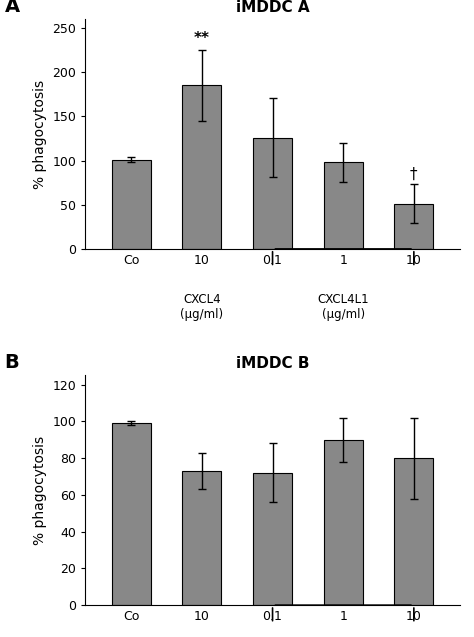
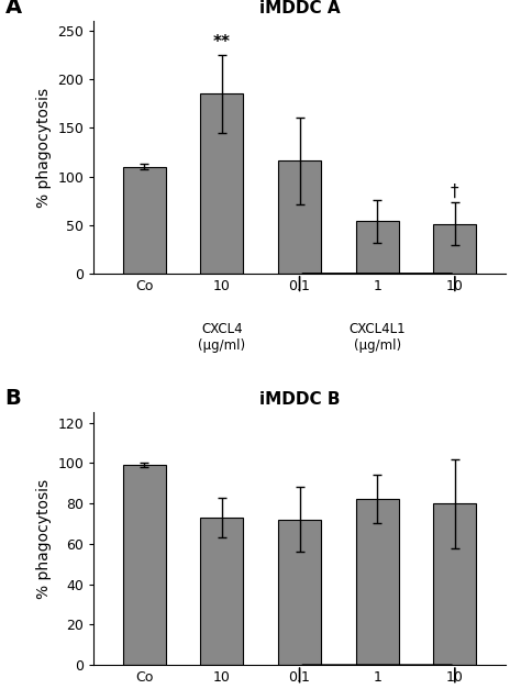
iMDDC A/Co: 101 -> 110
iMDDC A/0.1: 126 -> 116
iMDDC A/1: 98 -> 54
iMDDC B/1: 90 -> 82
